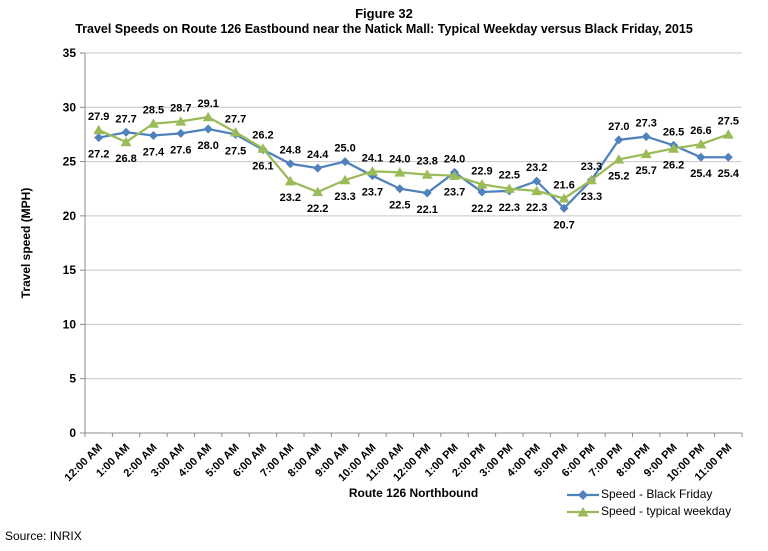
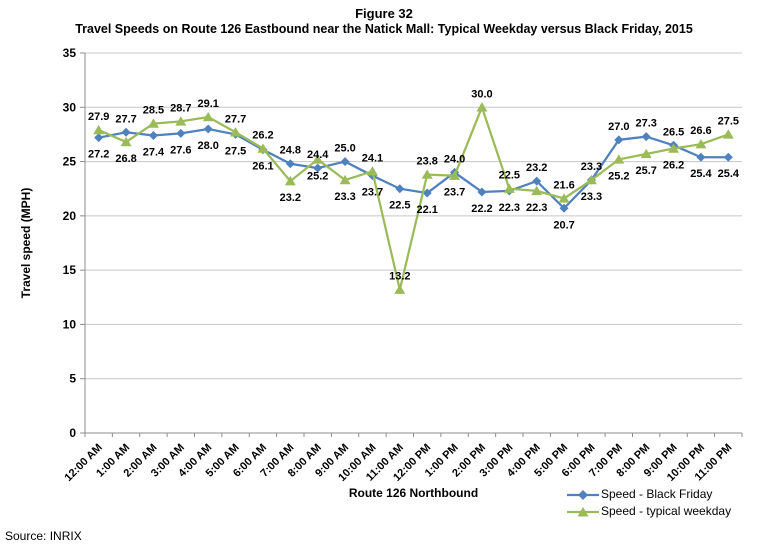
Speed - typical weekday/8:00 AM: 22.2 -> 25.2
Speed - typical weekday/11:00 AM: 24.0 -> 13.2
Speed - typical weekday/2:00 PM: 22.9 -> 30.0
